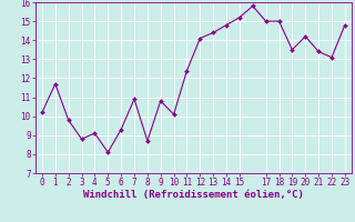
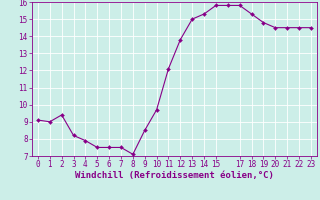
0: 10.2 -> 9.1
1: 11.7 -> 9.0
2: 9.8 -> 9.4
3: 8.8 -> 8.2
4: 9.1 -> 7.9
5: 8.1 -> 7.5
6: 9.3 -> 7.5
7: 10.9 -> 7.5
8: 8.7 -> 7.1
9: 10.8 -> 8.5
10: 10.1 -> 9.7
11: 12.4 -> 12.1
12: 14.1 -> 13.8
13: 14.4 -> 15.0
14: 14.8 -> 15.3
15: 15.2 -> 15.8
17: 15.0 -> 15.8
18: 15.0 -> 15.3
19: 13.5 -> 14.8
20: 14.2 -> 14.5
21: 13.4 -> 14.5
22: 13.1 -> 14.5
23: 14.8 -> 14.5
